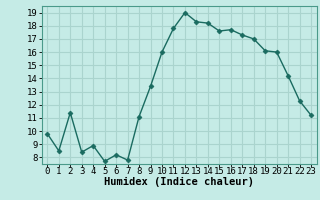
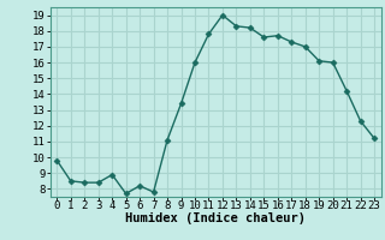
2: 11.4 -> 8.4
